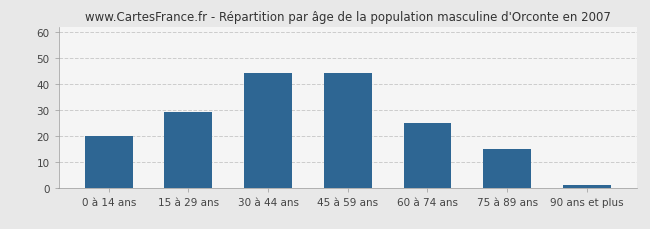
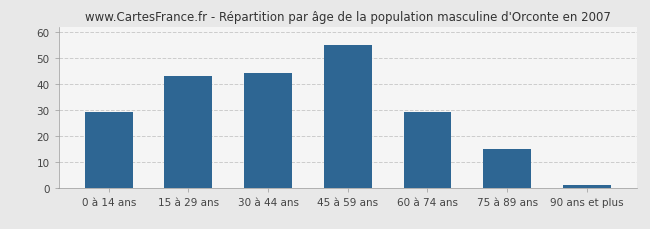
0 à 14 ans: 20 -> 29
15 à 29 ans: 29 -> 43
45 à 59 ans: 44 -> 55
60 à 74 ans: 25 -> 29
